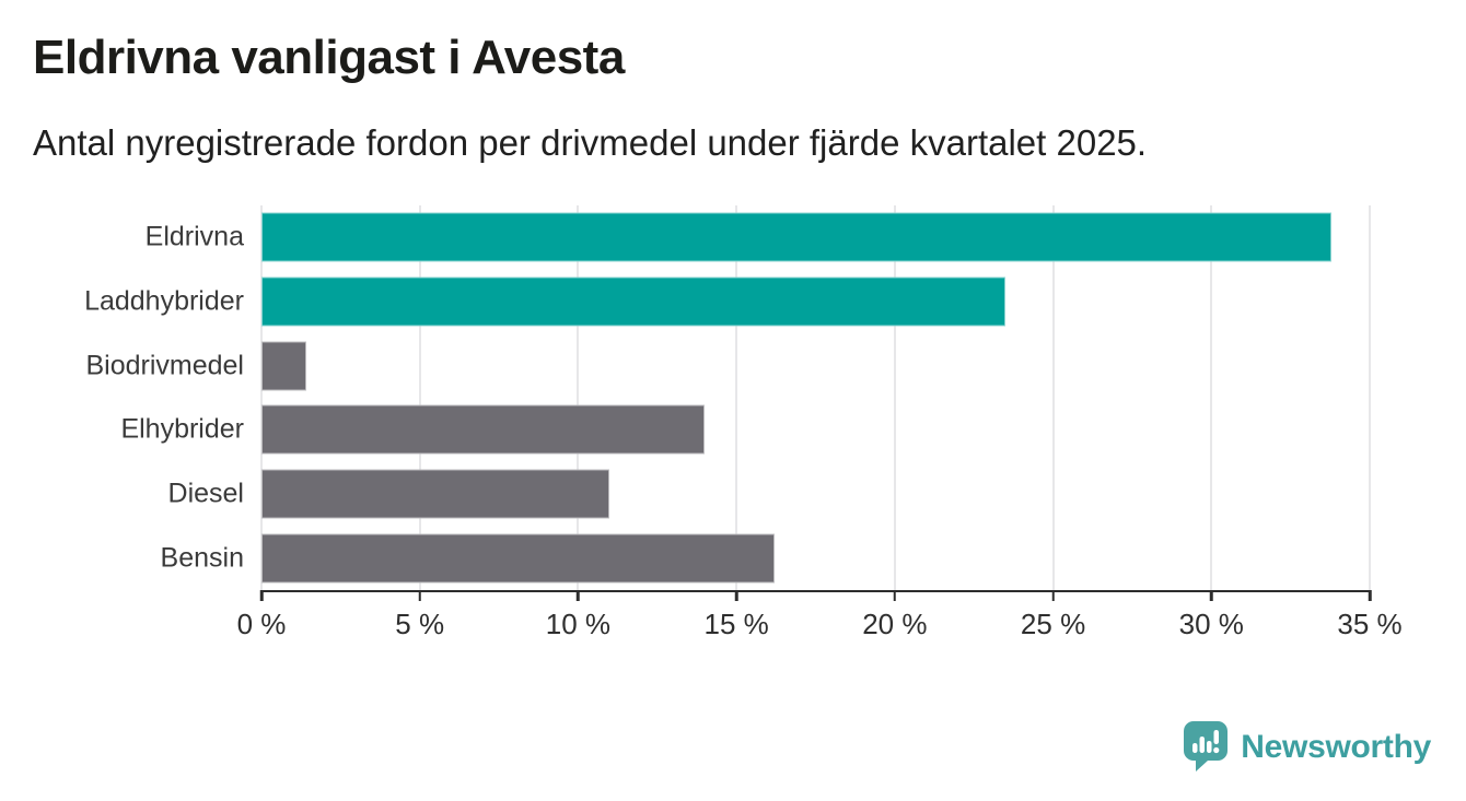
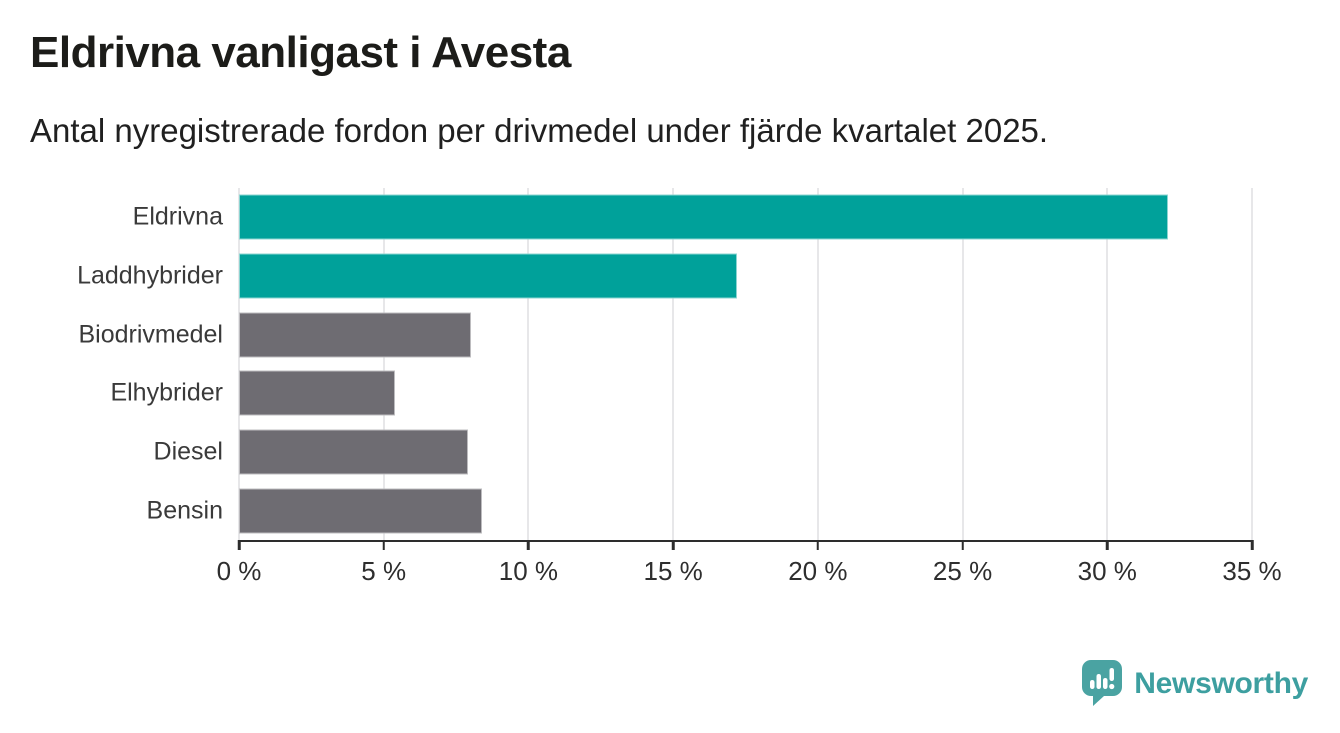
Eldrivna: 33.8% -> 32.1%
Laddhybrider: 23.5% -> 17.2%
Biodrivmedel: 1.4% -> 8.0%
Elhybrider: 14.0% -> 5.4%
Diesel: 11.0% -> 7.9%
Bensin: 16.2% -> 8.4%
